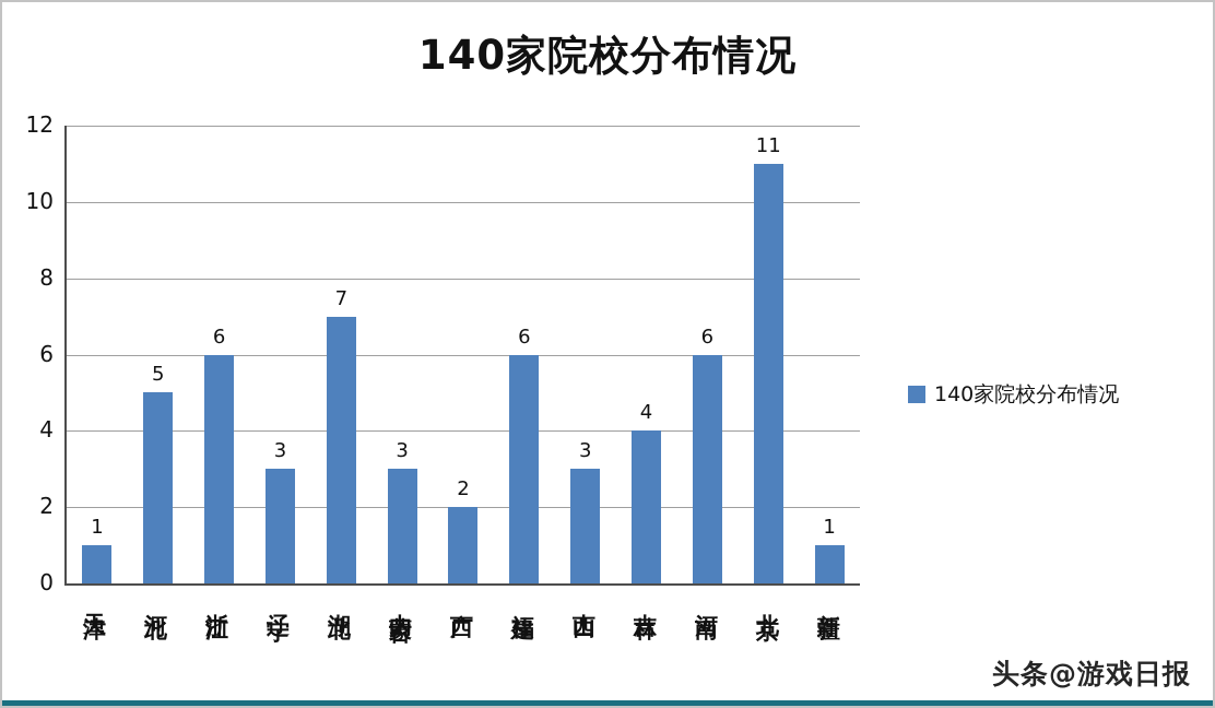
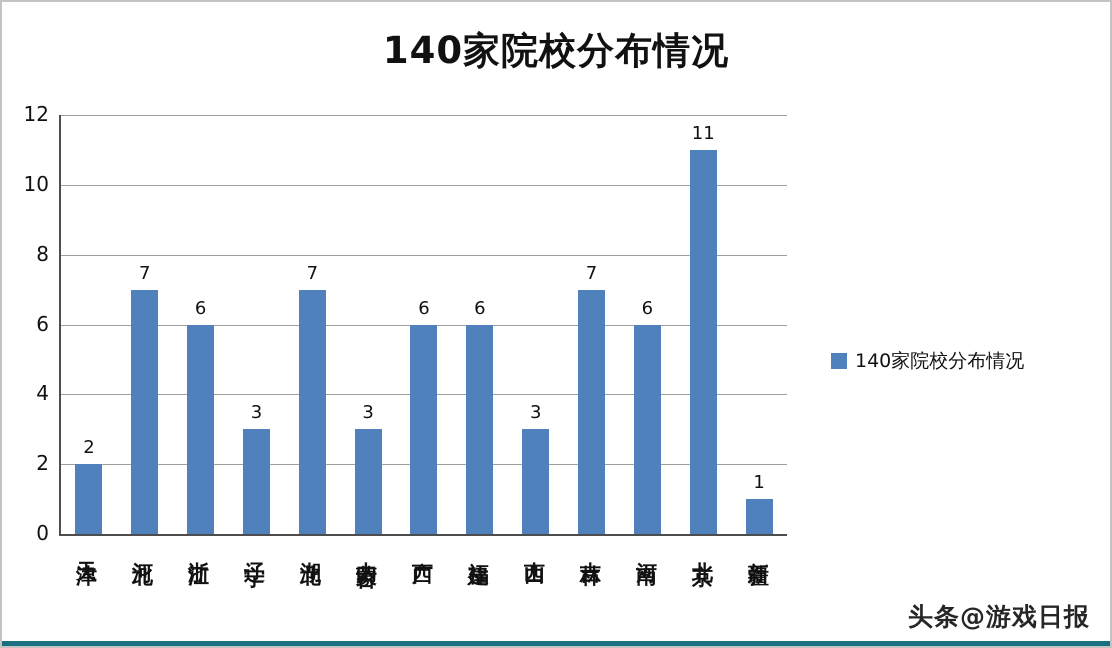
天津: 1 -> 2
河北: 5 -> 7
广西: 2 -> 6
吉林: 4 -> 7
